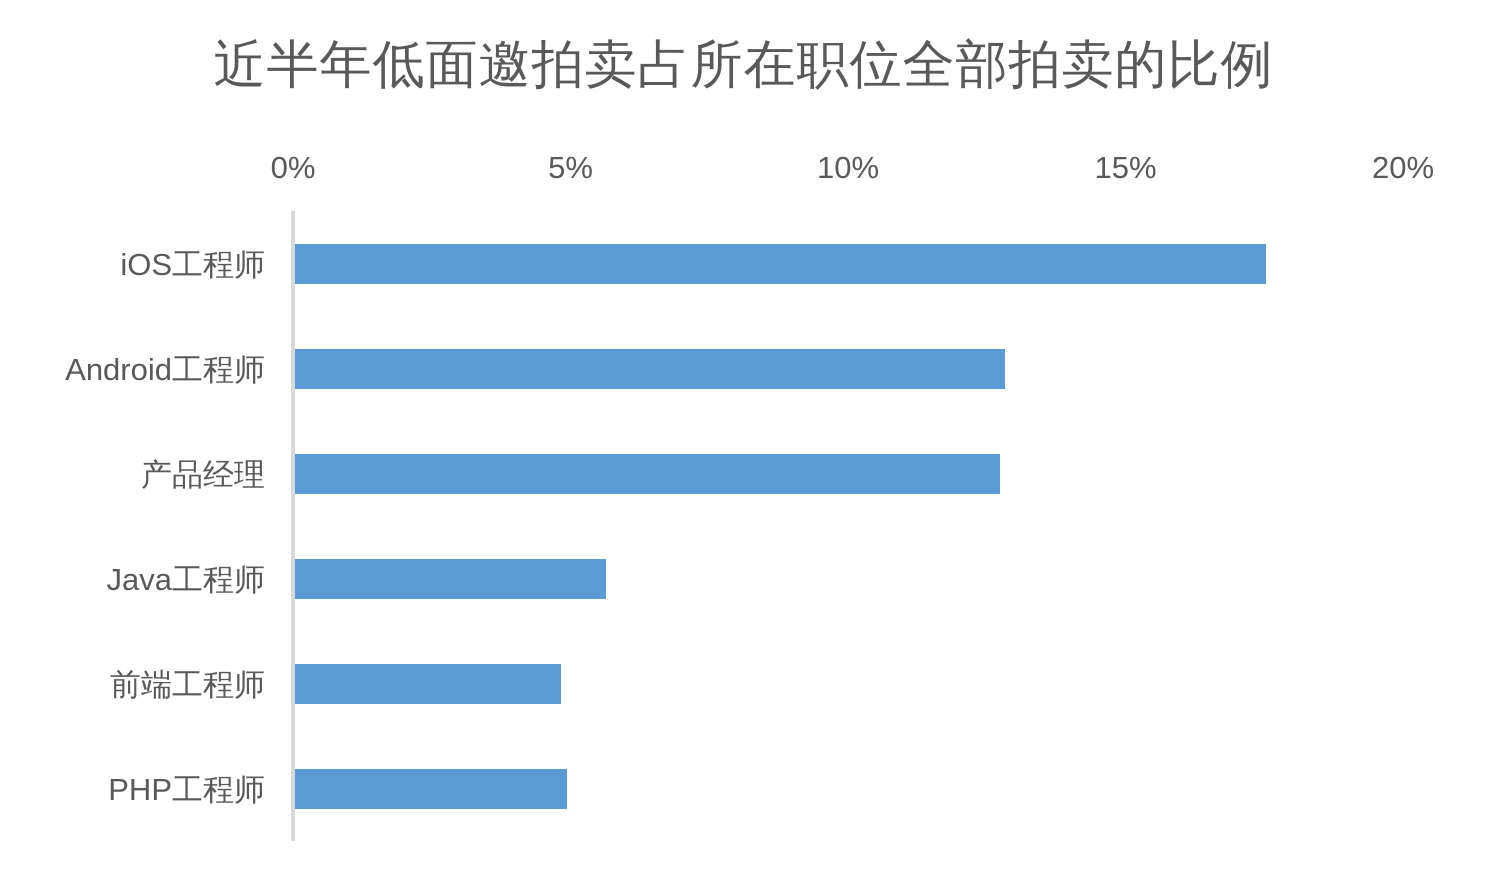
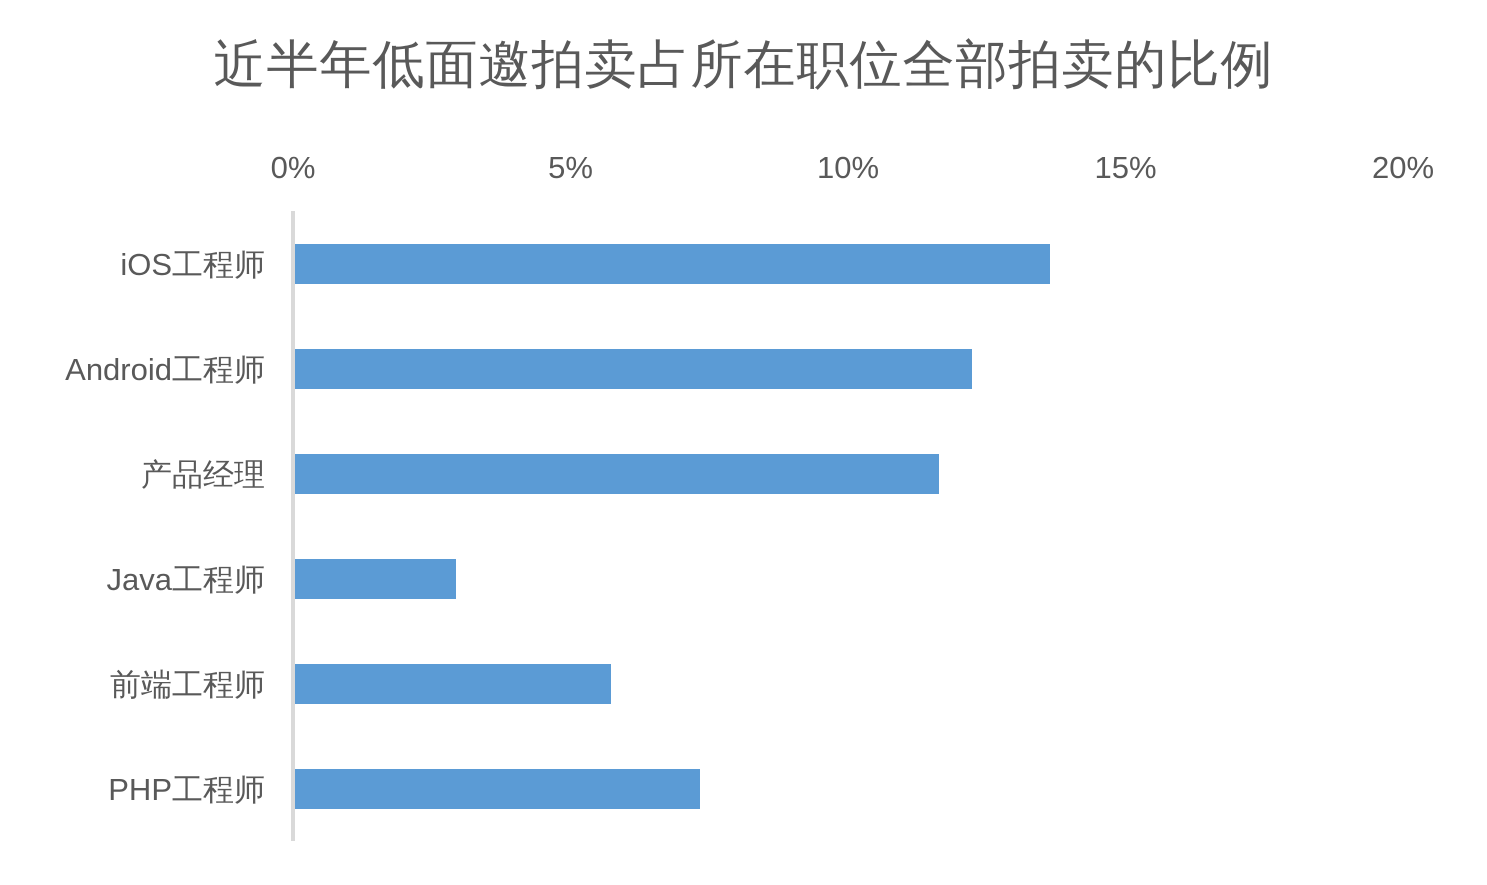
iOS工程师: 17.5% -> 13.6%
Android工程师: 12.8% -> 12.2%
产品经理: 12.7% -> 11.6%
Java工程师: 5.6% -> 2.9%
前端工程师: 4.8% -> 5.7%
PHP工程师: 4.9% -> 7.3%
